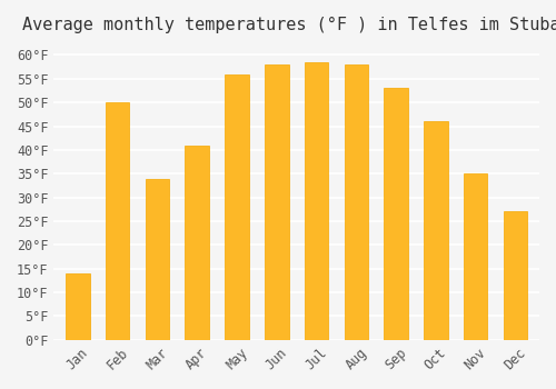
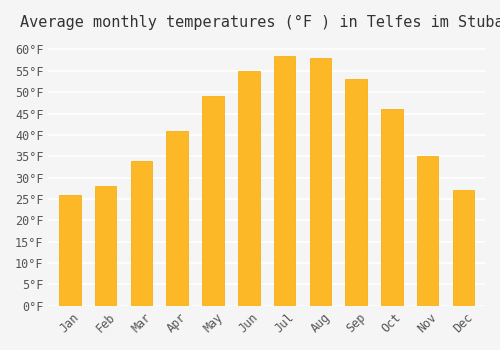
Jan: 14.0°F -> 26.0°F
Feb: 50.0°F -> 28.0°F
May: 56.0°F -> 49.0°F
Jun: 58.0°F -> 55.0°F
